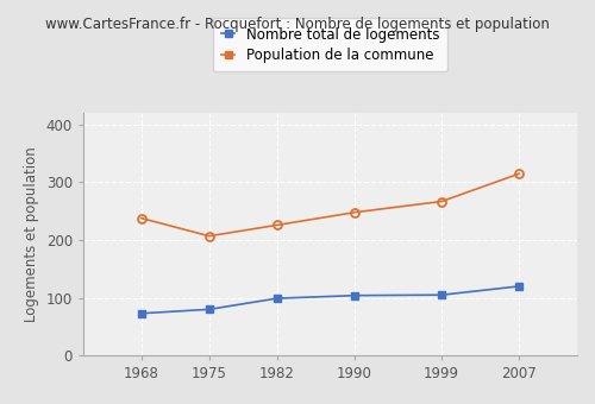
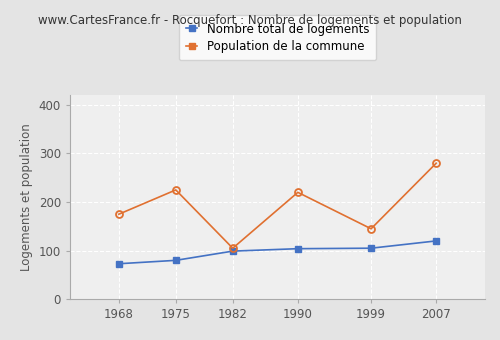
Population de la commune/1968: 238 -> 175
Population de la commune/1975: 207 -> 225
Population de la commune/1982: 226 -> 105
Population de la commune/1990: 248 -> 220
Population de la commune/1999: 267 -> 145
Population de la commune/2007: 315 -> 280
